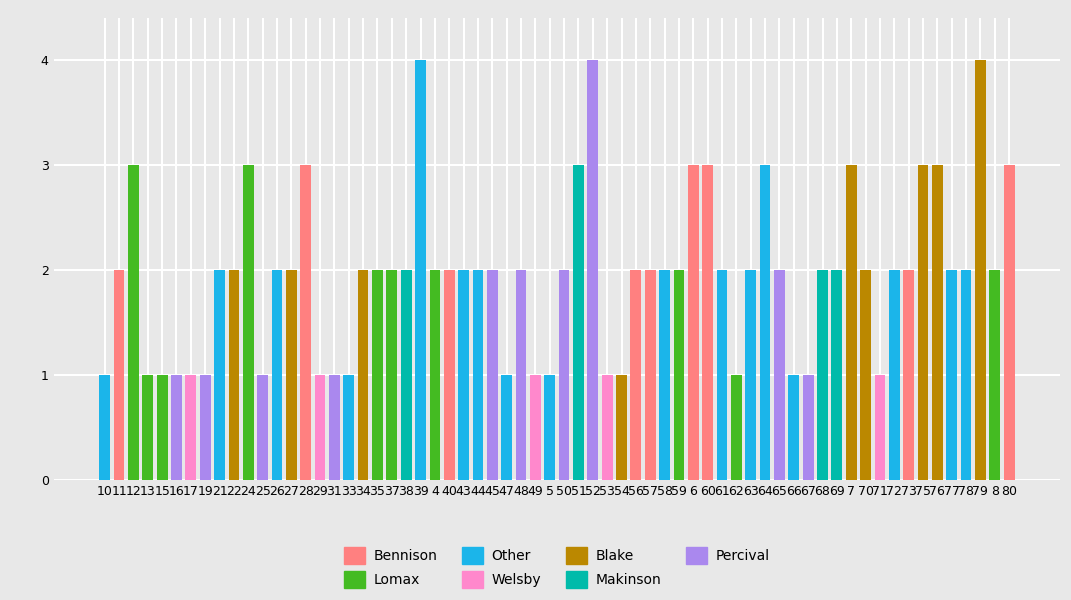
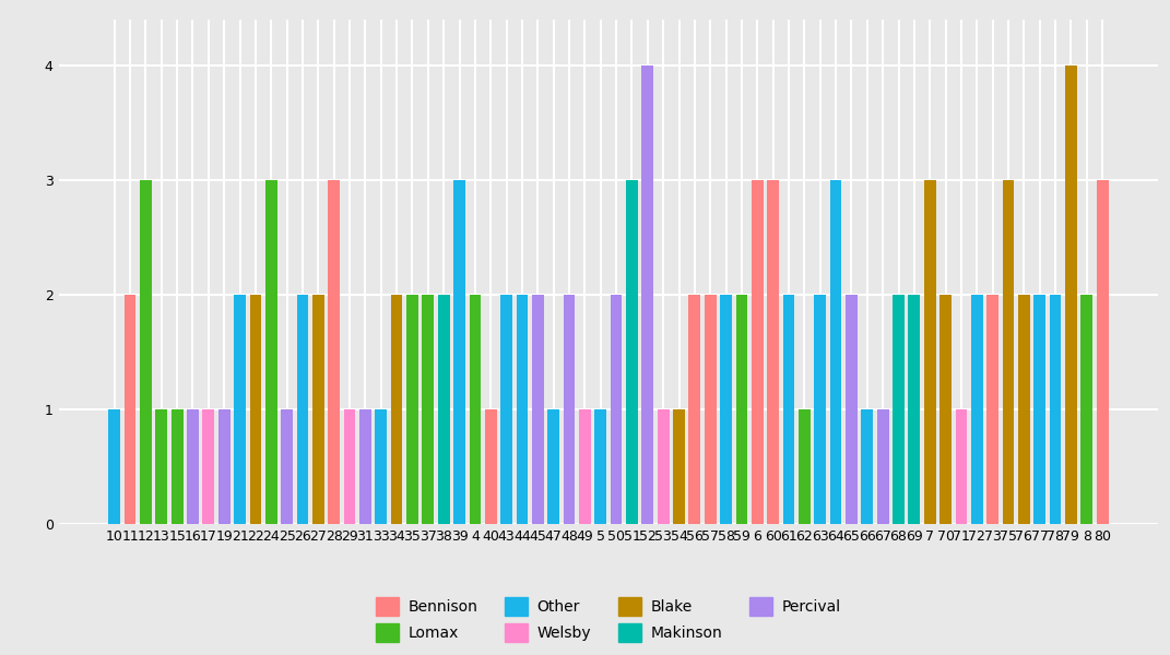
39: 4 -> 3
40: 2 -> 1
76: 3 -> 2
